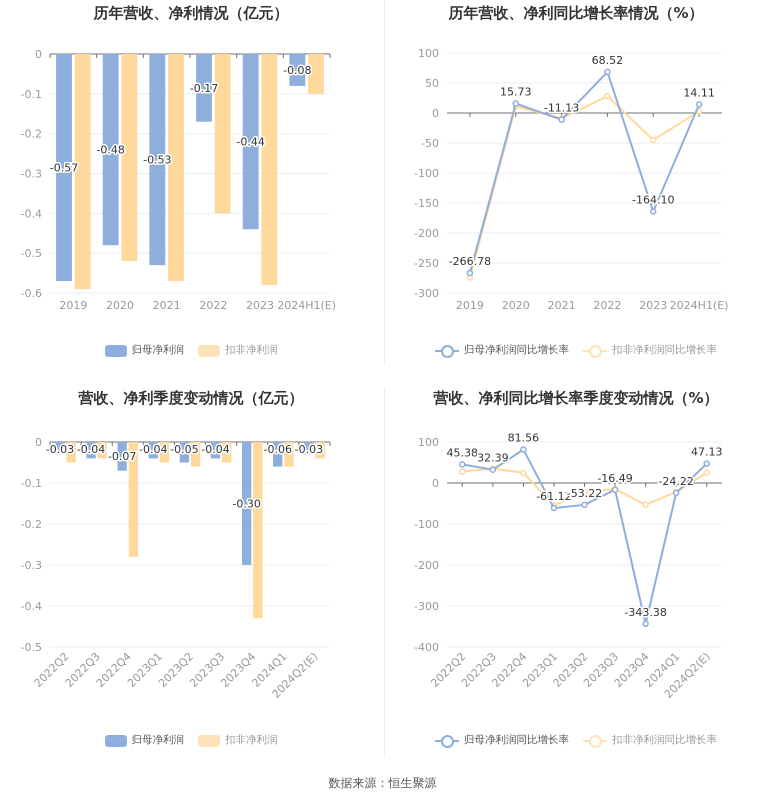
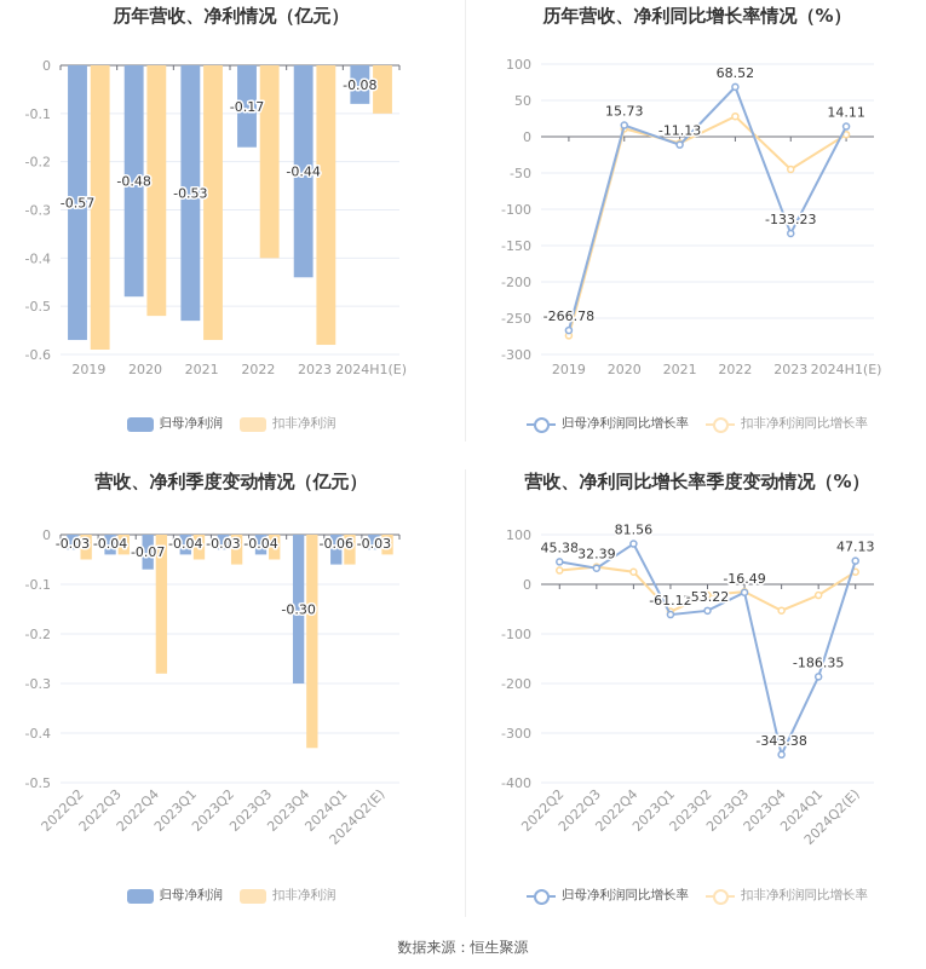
历年营收、净利同比增长率情况（%）/归母净利润同比增长率/2023: -164.10 -> -133.23
营收、净利季度变动情况（亿元）/归母净利润/2023Q2: -0.05 -> -0.03
营收、净利同比增长率季度变动情况（%）/归母净利润同比增长率/2024Q1: -24.22 -> -186.35
